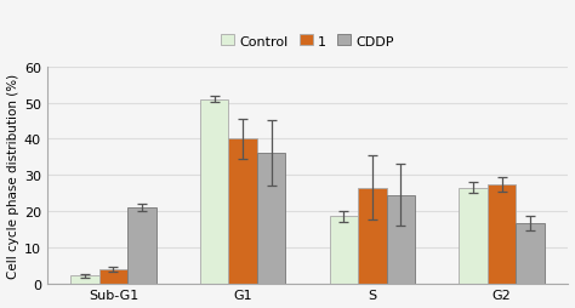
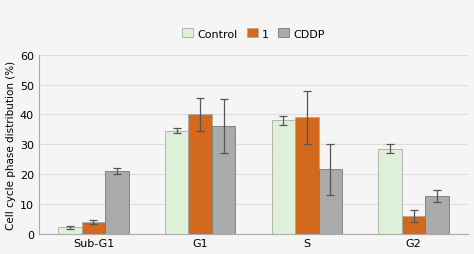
Control/G1: 51.0 -> 34.5
Control/S: 18.5 -> 38.0
1/S: 26.5 -> 39.0
CDDP/S: 24.5 -> 21.5
Control/G2: 26.5 -> 28.5
1/G2: 27.5 -> 6.0
CDDP/G2: 16.5 -> 12.5
